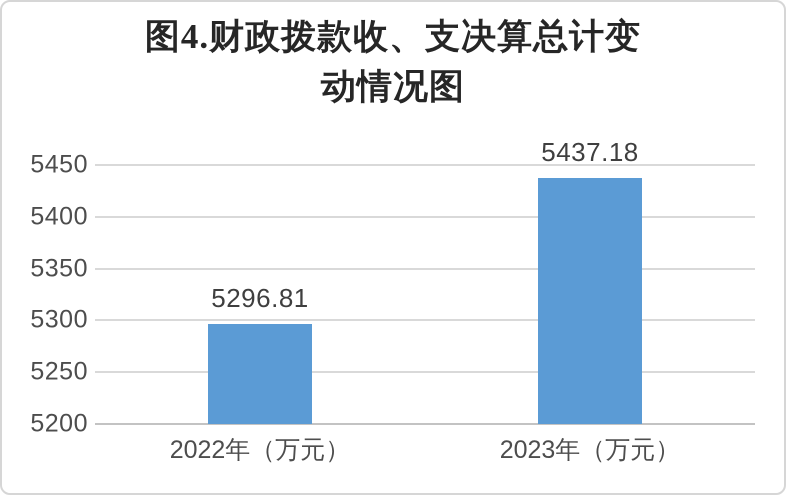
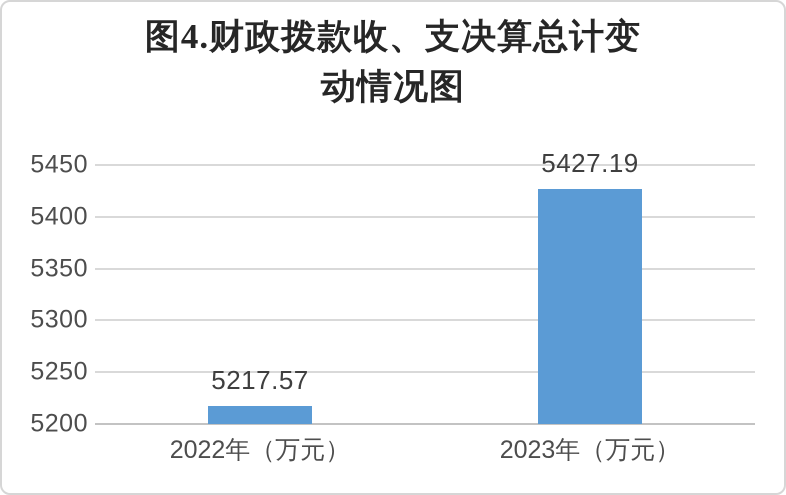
2022年（万元）: 5296.81 -> 5217.57
2023年（万元）: 5437.18 -> 5427.19
